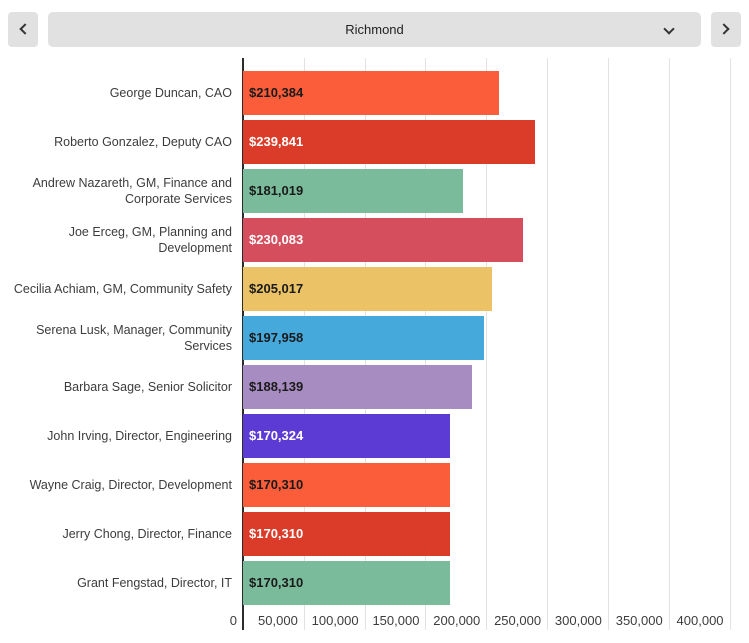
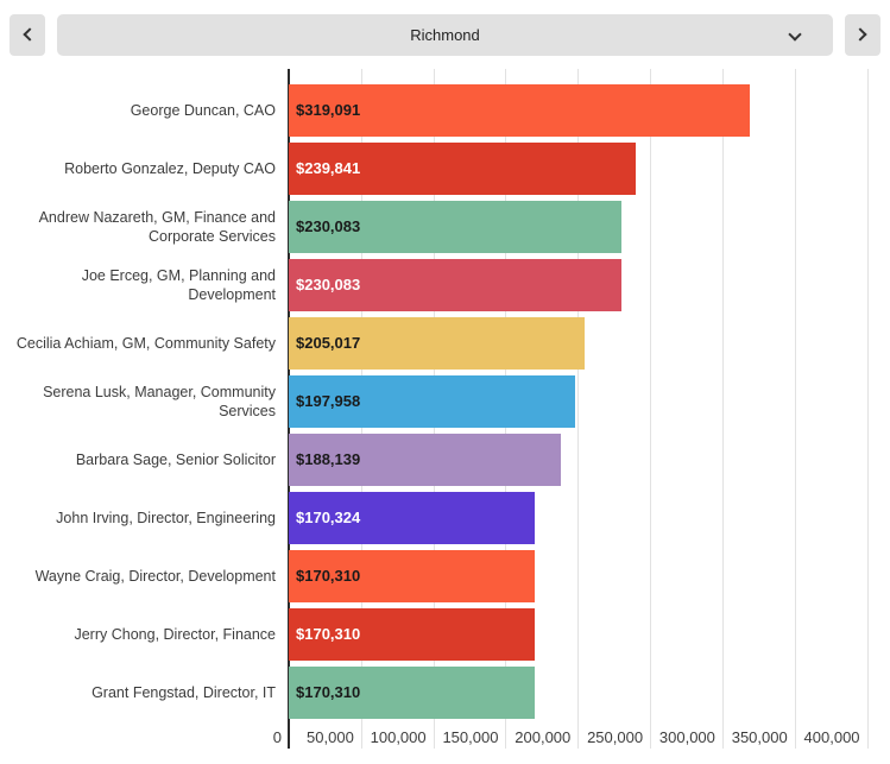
George Duncan, CAO: $210,384 -> $319,091
Andrew Nazareth, GM, Finance and Corporate Services: $181,019 -> $230,083
